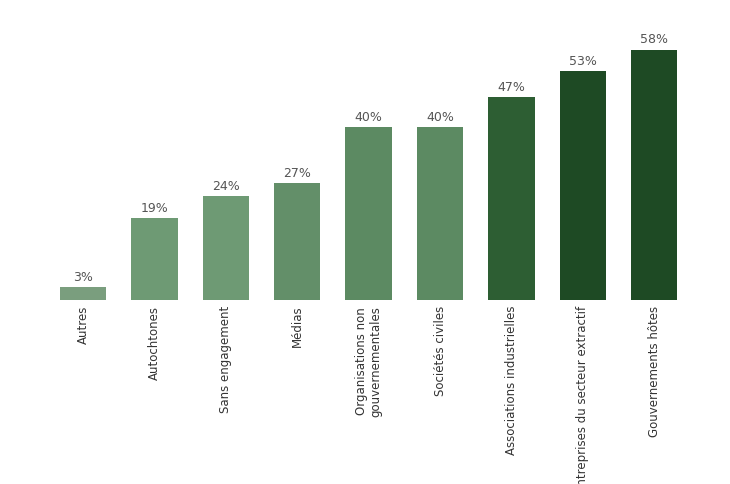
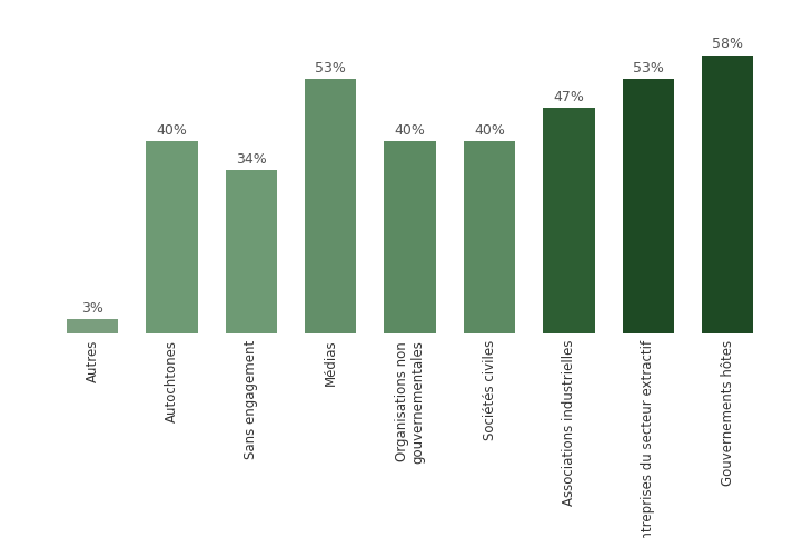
Autochtones: 19% -> 40%
Sans engagement: 24% -> 34%
Médias: 27% -> 53%
